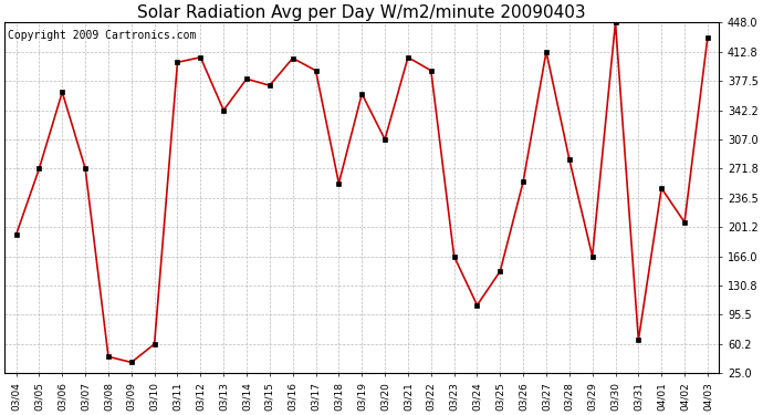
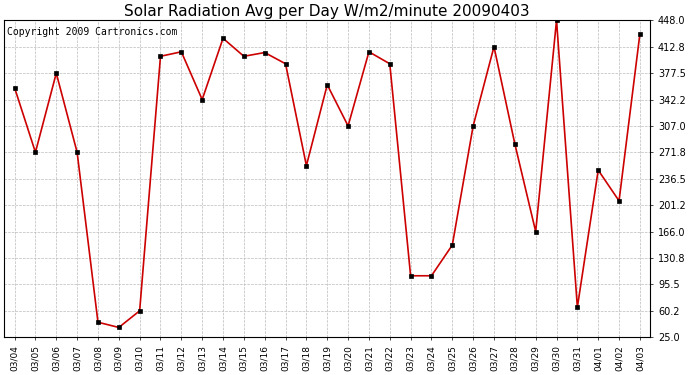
03/04: 192 -> 358
03/06: 364 -> 378
03/14: 380 -> 424
03/15: 372 -> 400
03/23: 166 -> 107
03/26: 256 -> 307
